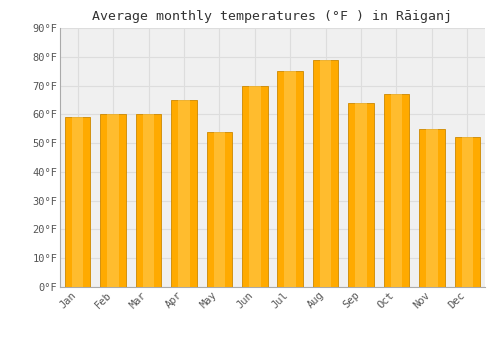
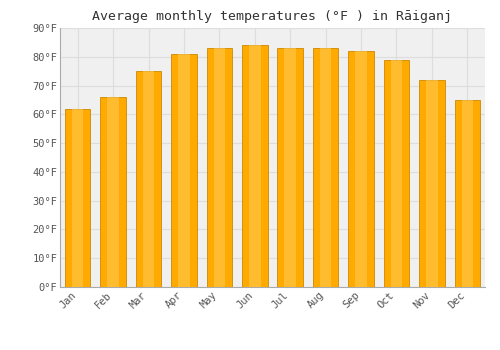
Jan: 59°F -> 62°F
Feb: 60°F -> 66°F
Mar: 60°F -> 75°F
Apr: 65°F -> 81°F
May: 54°F -> 83°F
Jun: 70°F -> 84°F
Jul: 75°F -> 83°F
Aug: 79°F -> 83°F
Sep: 64°F -> 82°F
Oct: 67°F -> 79°F
Nov: 55°F -> 72°F
Dec: 52°F -> 65°F
